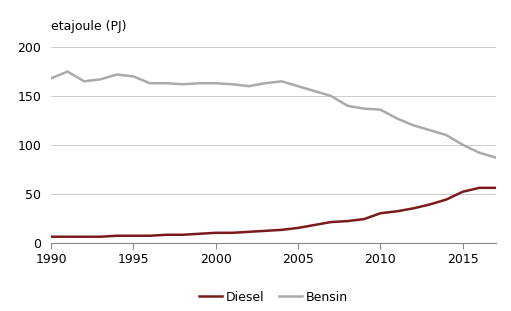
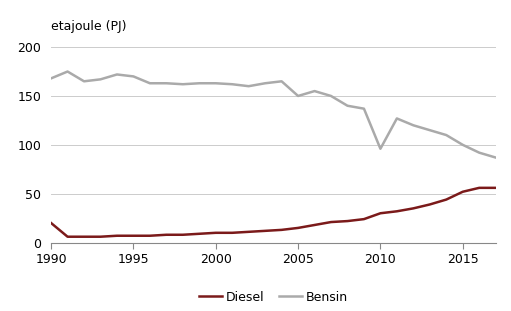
Diesel/1990: 6 -> 20
Bensin/2005: 160 -> 150
Bensin/2010: 136 -> 96
